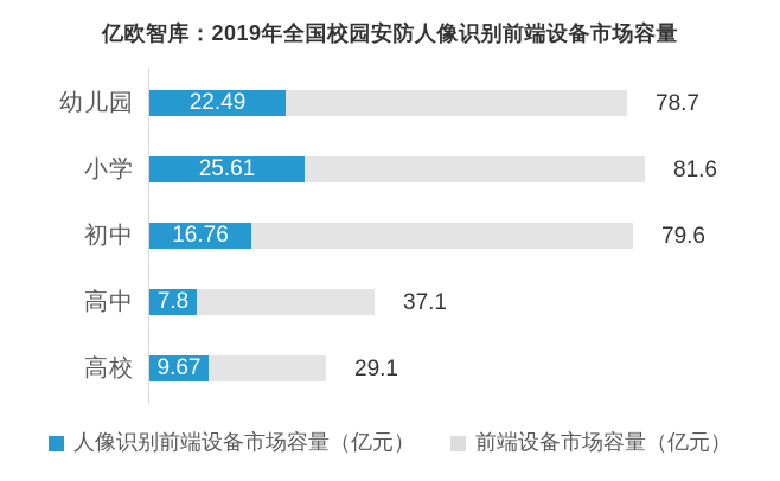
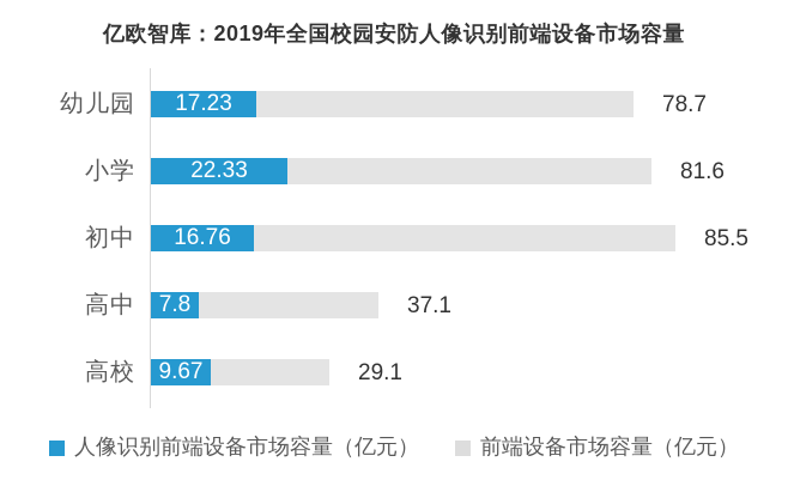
人像识别前端设备市场容量（亿元）/幼儿园: 22.49 -> 17.23
人像识别前端设备市场容量（亿元）/小学: 25.61 -> 22.33
前端设备市场容量（亿元）/初中: 79.6 -> 85.5
